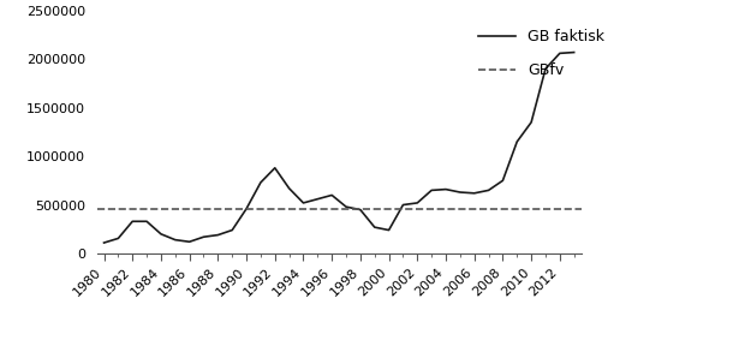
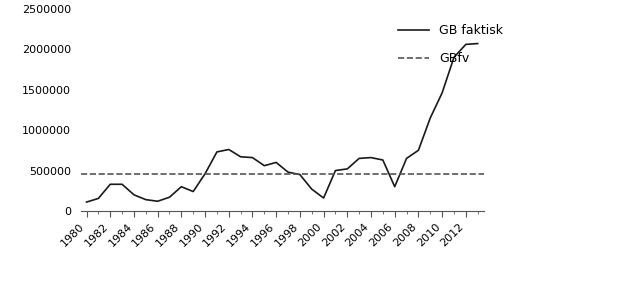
1988: 190000 -> 300000
1992: 880000 -> 760000
1994: 520000 -> 660000
2000: 240000 -> 160000
2006: 620000 -> 300000
2010: 1350000 -> 1460000
